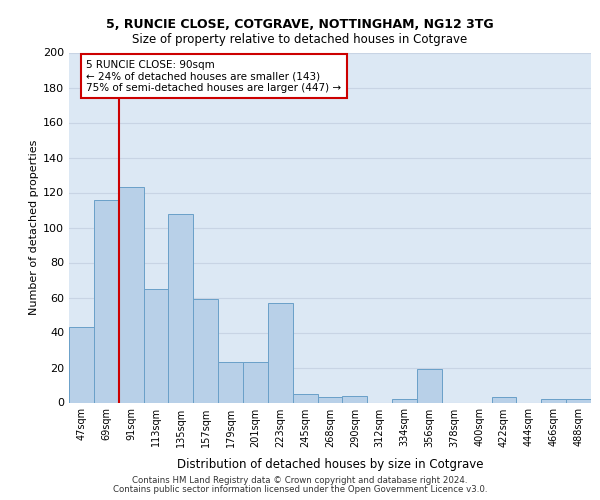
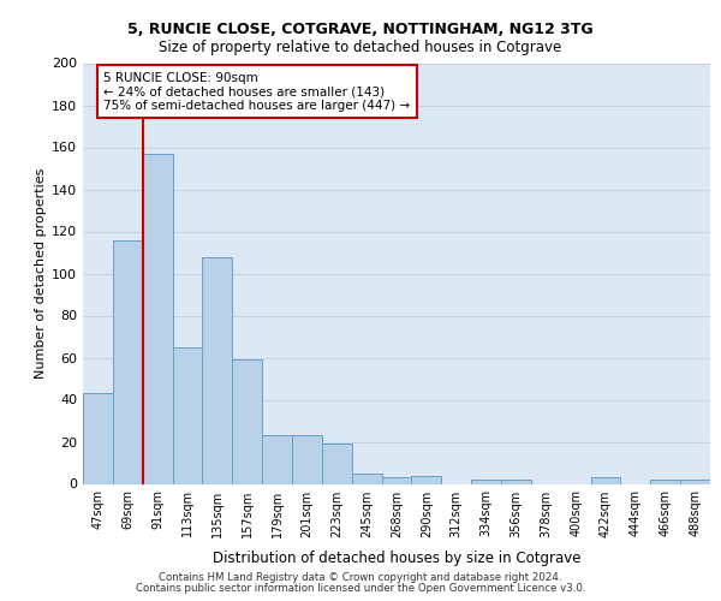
91sqm: 123 -> 157
223sqm: 57 -> 19
356sqm: 19 -> 2
